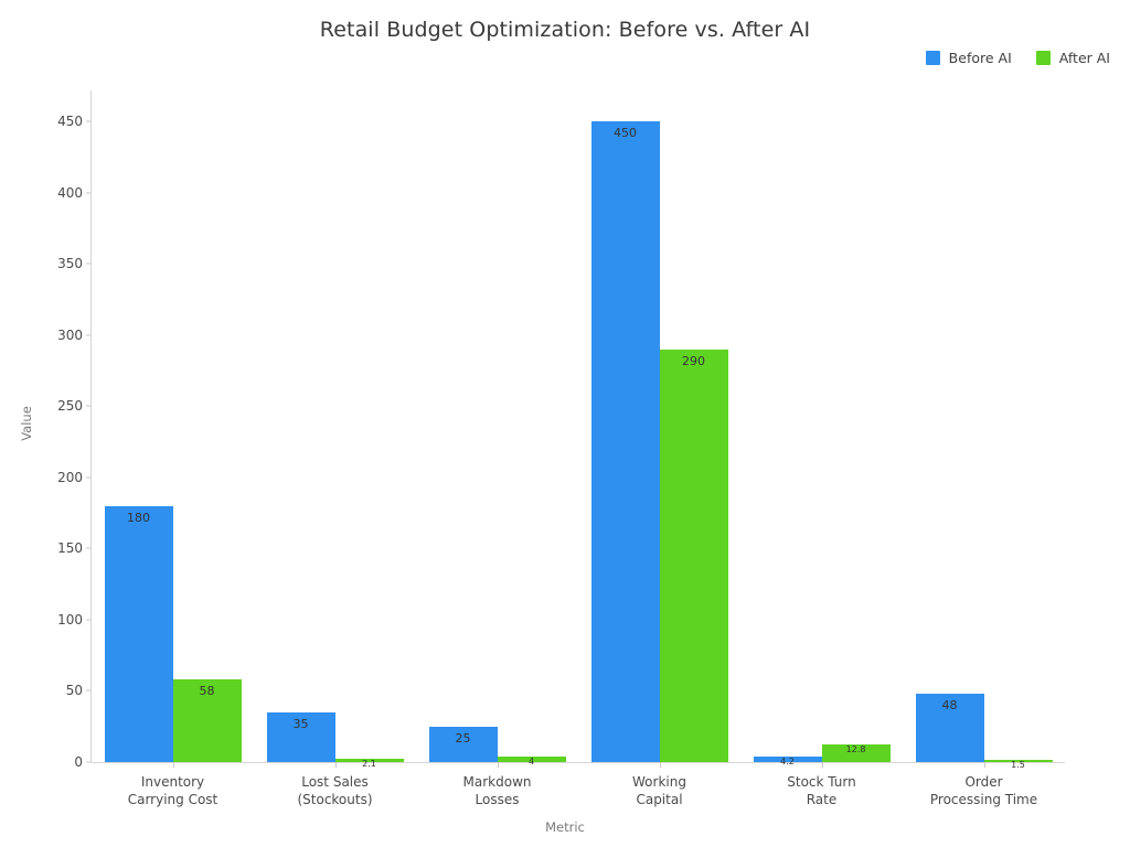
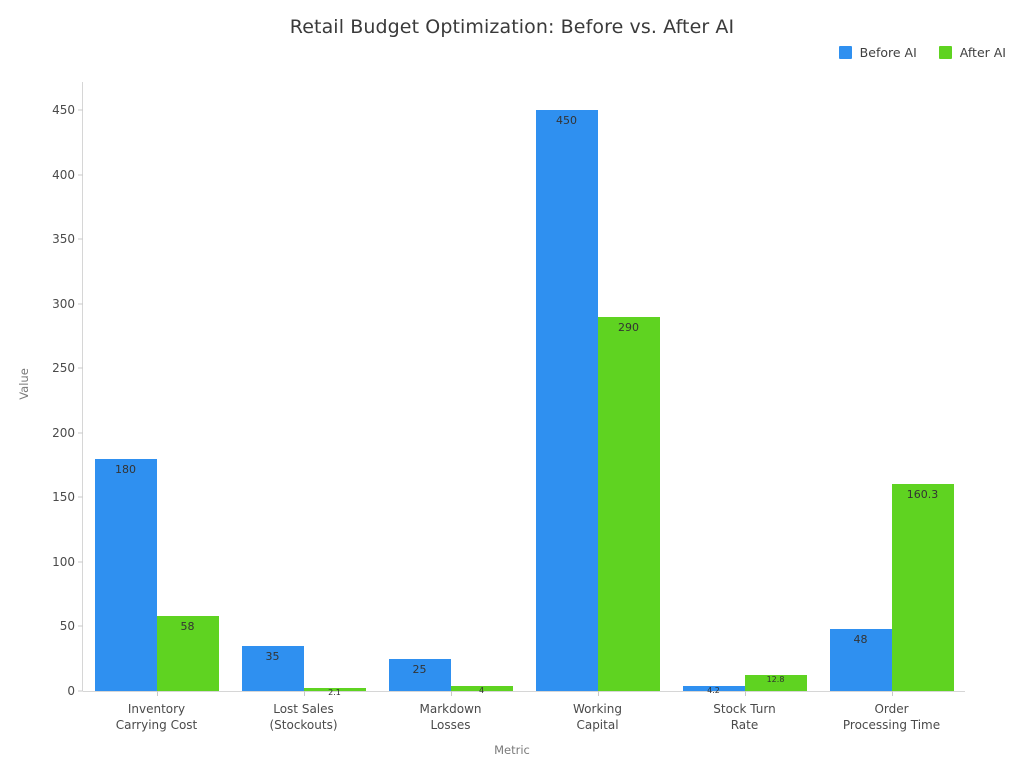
After AI/Order Processing Time: 1.5 -> 160.3
